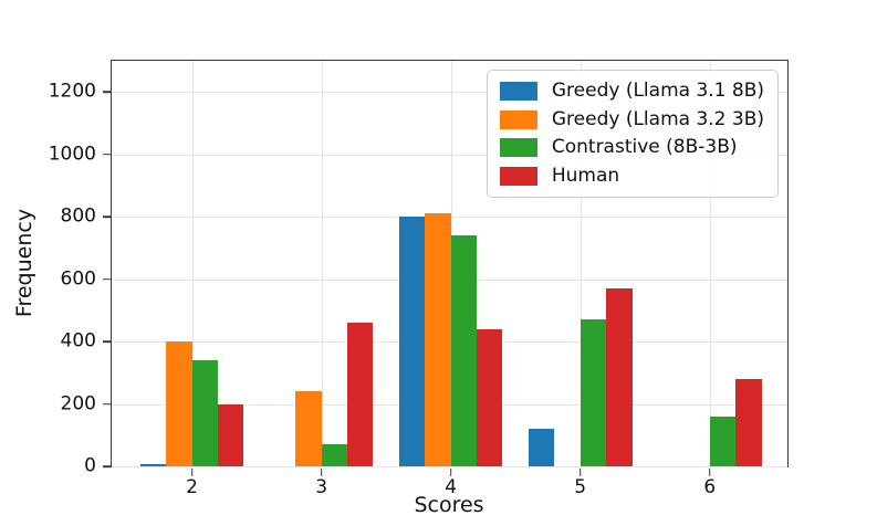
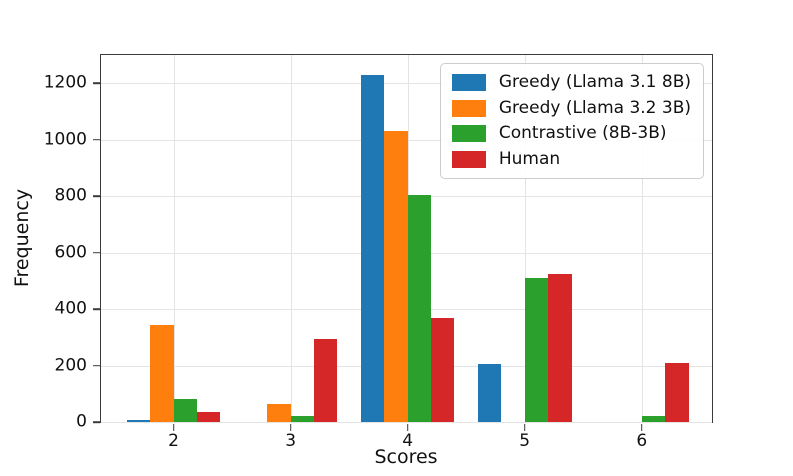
Greedy (Llama 3.2 3B)/2: 400 -> 340
Contrastive (8B-3B)/2: 340 -> 80
Human/2: 200 -> 40
Greedy (Llama 3.2 3B)/3: 240 -> 60
Contrastive (8B-3B)/3: 70 -> 20
Human/3: 460 -> 300
Greedy (Llama 3.1 8B)/4: 800 -> 1230
Greedy (Llama 3.2 3B)/4: 810 -> 1030
Contrastive (8B-3B)/4: 740 -> 800
Human/4: 440 -> 370
Greedy (Llama 3.1 8B)/5: 120 -> 200
Contrastive (8B-3B)/5: 470 -> 510
Human/5: 570 -> 520
Contrastive (8B-3B)/6: 160 -> 20
Human/6: 280 -> 210
